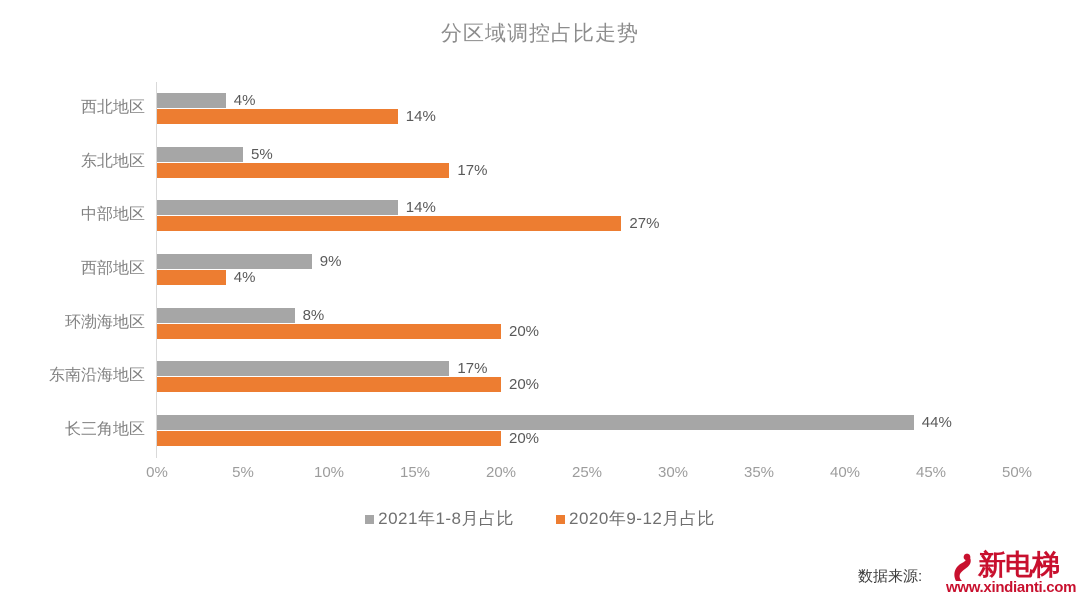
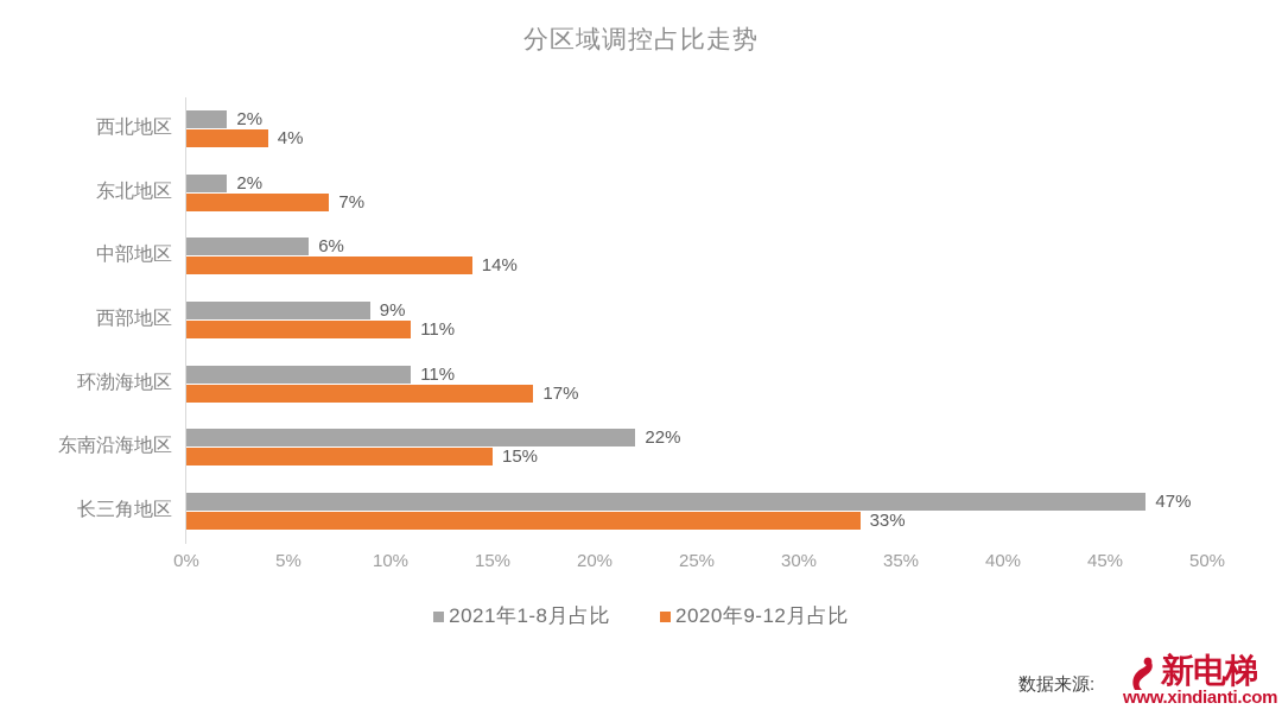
2021年1-8月占比/西北地区: 4% -> 2%
2020年9-12月占比/西北地区: 14% -> 4%
2021年1-8月占比/东北地区: 5% -> 2%
2020年9-12月占比/东北地区: 17% -> 7%
2021年1-8月占比/中部地区: 14% -> 6%
2020年9-12月占比/中部地区: 27% -> 14%
2020年9-12月占比/西部地区: 4% -> 11%
2021年1-8月占比/环渤海地区: 8% -> 11%
2020年9-12月占比/环渤海地区: 20% -> 17%
2021年1-8月占比/东南沿海地区: 17% -> 22%
2020年9-12月占比/东南沿海地区: 20% -> 15%
2021年1-8月占比/长三角地区: 44% -> 47%
2020年9-12月占比/长三角地区: 20% -> 33%
